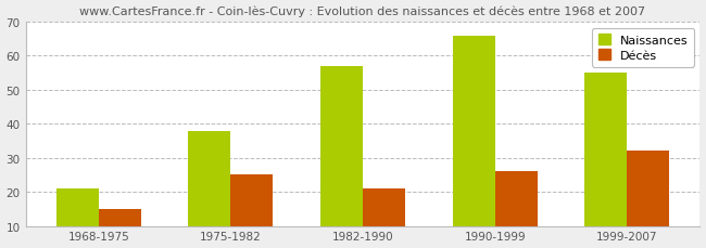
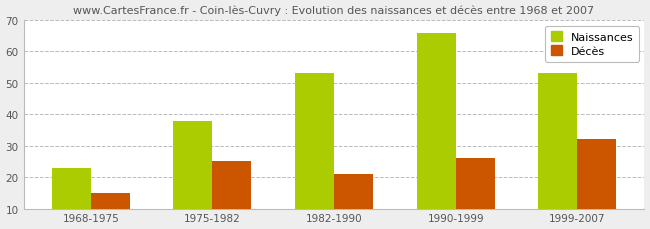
Naissances/1968-1975: 21 -> 23
Naissances/1982-1990: 57 -> 53
Naissances/1999-2007: 55 -> 53
